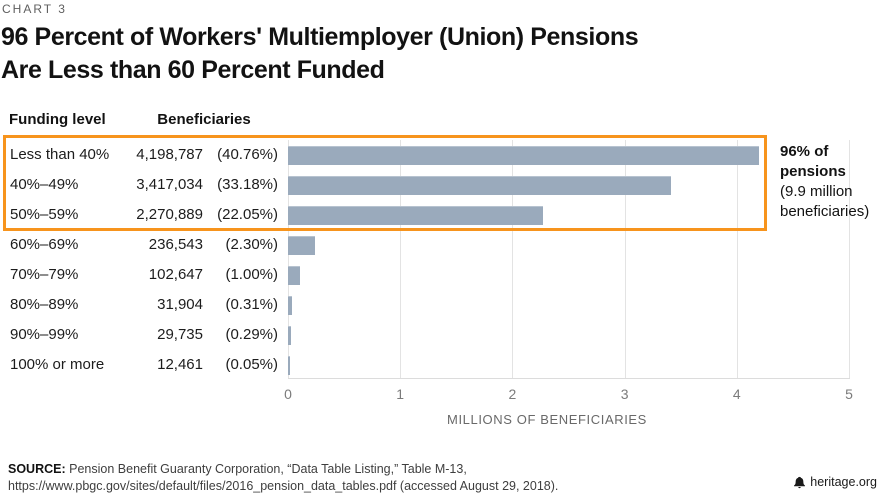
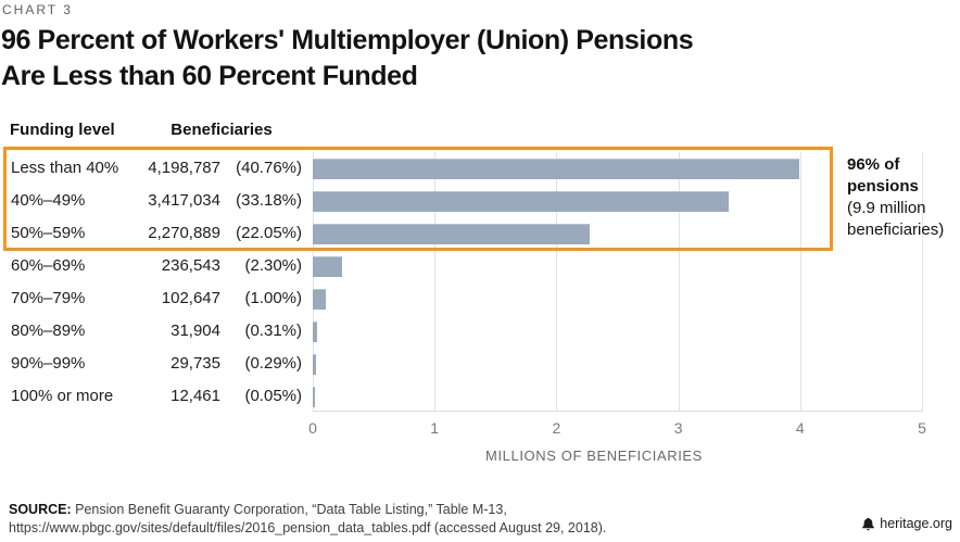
Less than 40%: 4.20 -> 3.99
